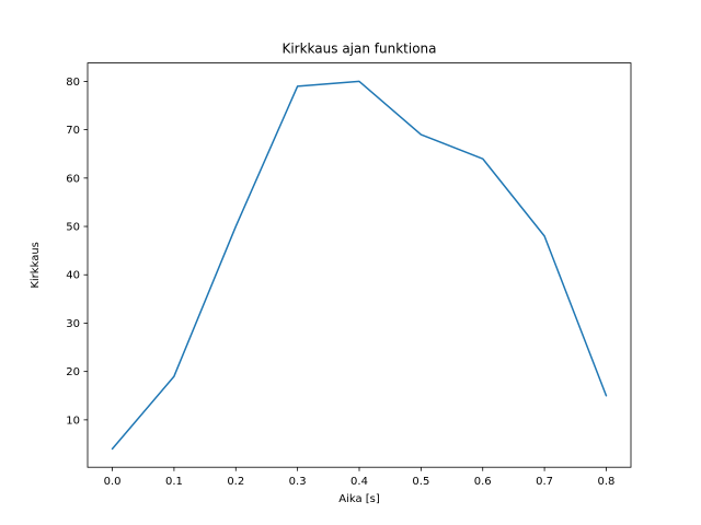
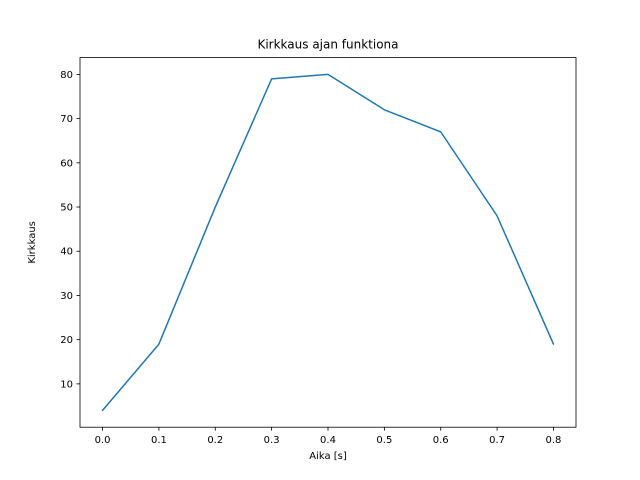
0.5: 69 -> 72
0.6: 64 -> 67
0.8: 15 -> 19
